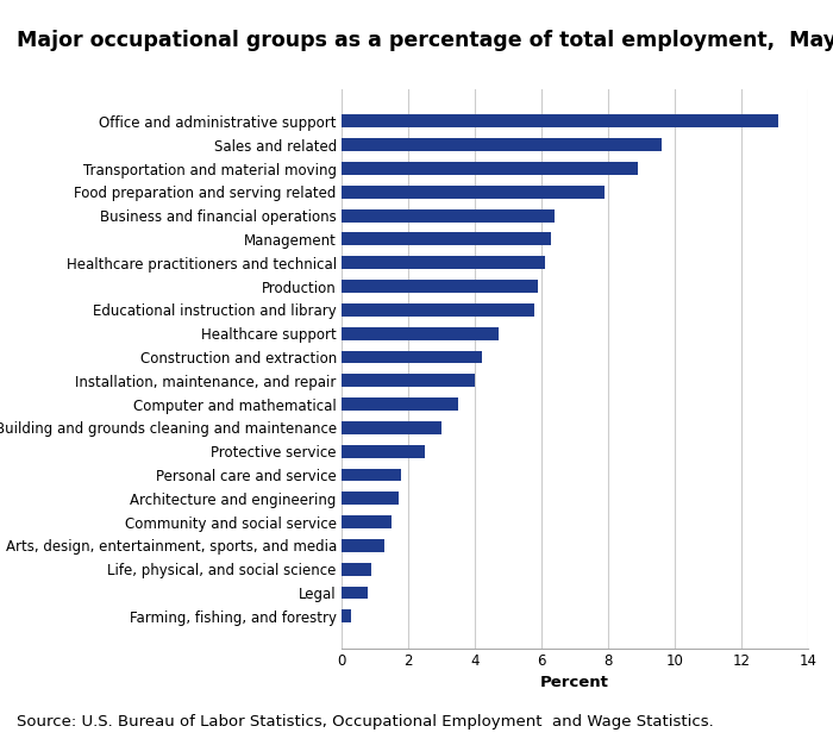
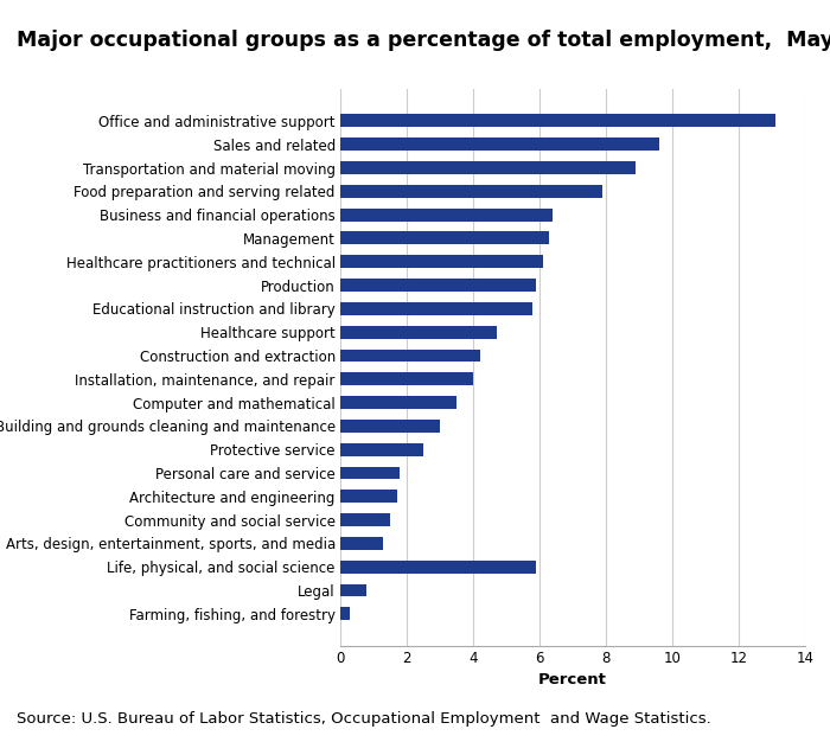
Life, physical, and social science: 0.9 -> 5.9
